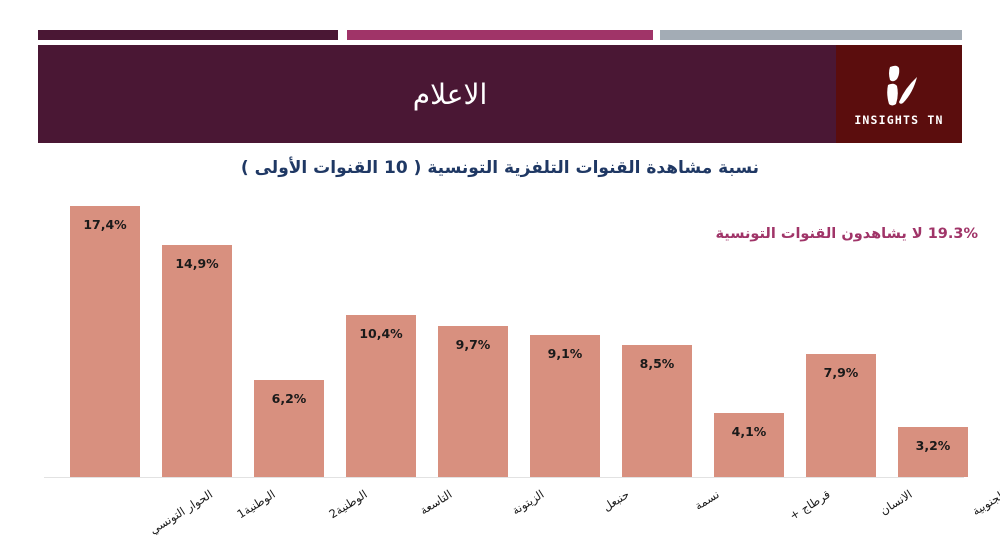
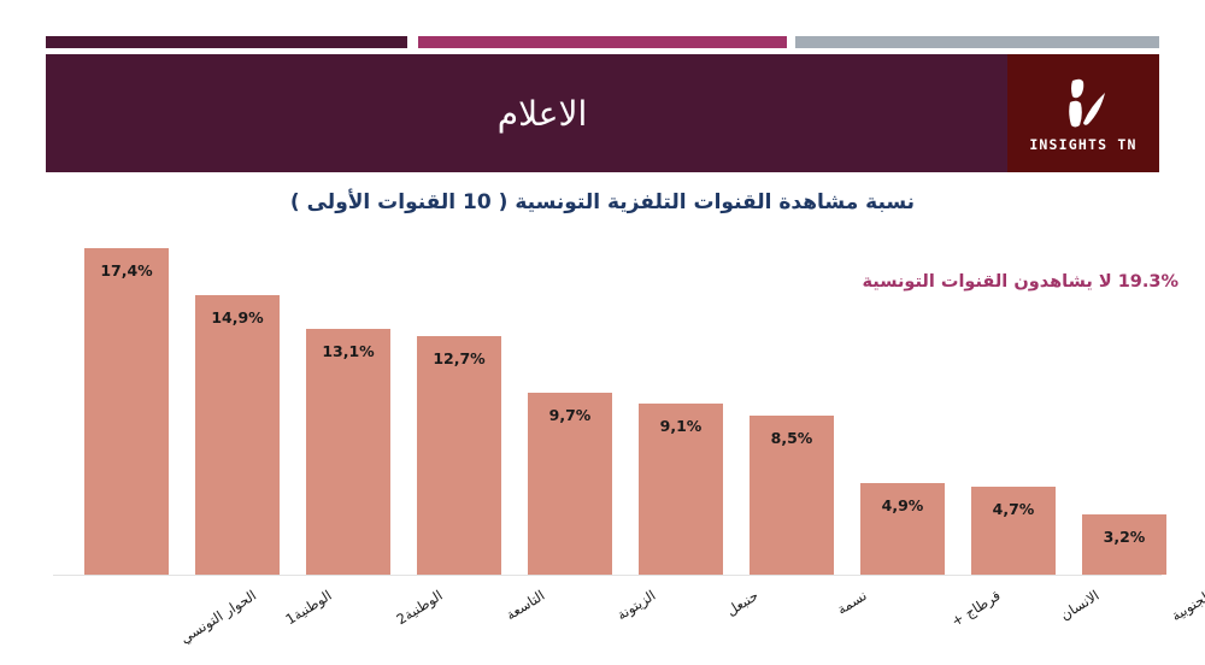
الوطنية2: 6,2% -> 13,1%
التاسعة: 10,4% -> 12,7%
قرطاج +: 4,1% -> 4,9%
الانسان: 7,9% -> 4,7%
